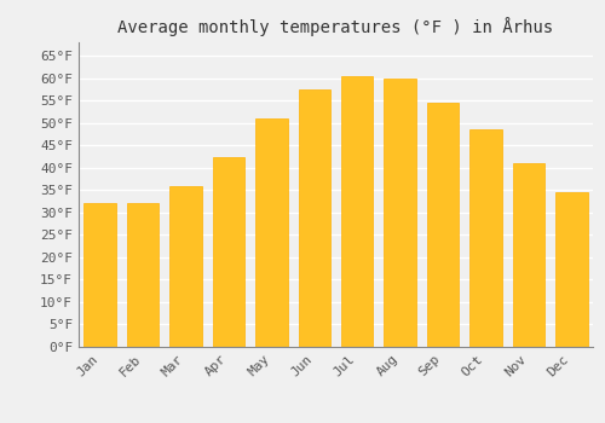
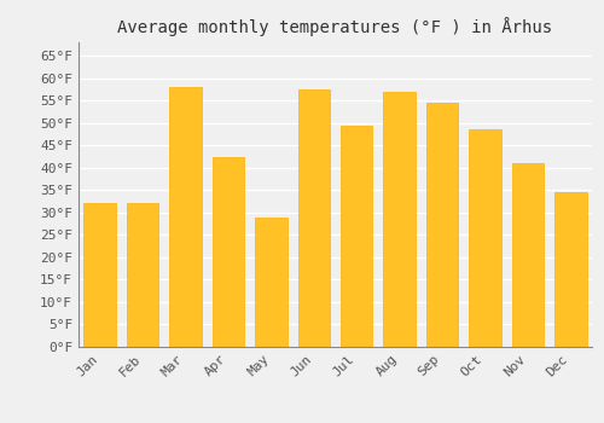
Mar: 36.0°F -> 58.0°F
May: 51.0°F -> 29.0°F
Jul: 60.5°F -> 49.5°F
Aug: 60.0°F -> 57.0°F
